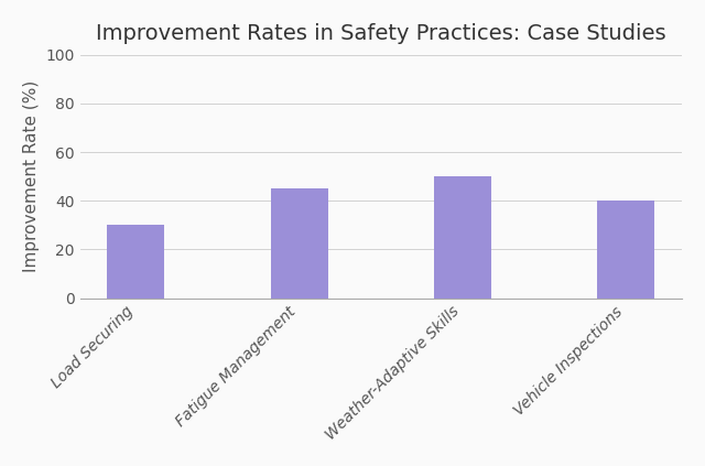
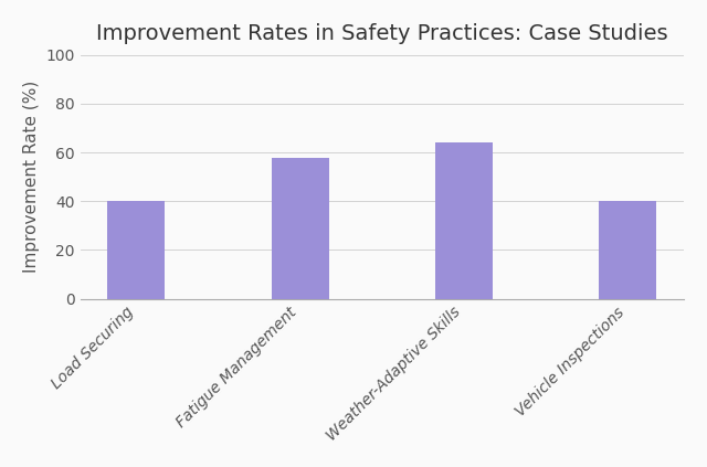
Load Securing: 30 -> 40
Fatigue Management: 45 -> 58
Weather-Adaptive Skills: 50 -> 64
